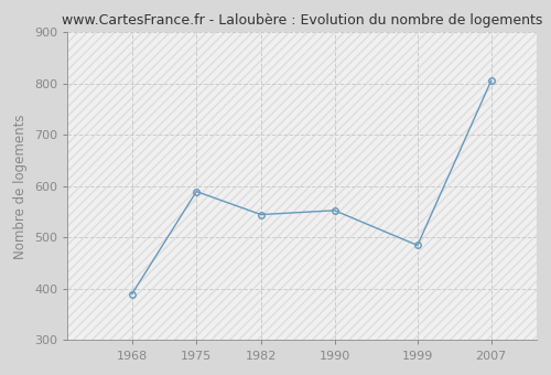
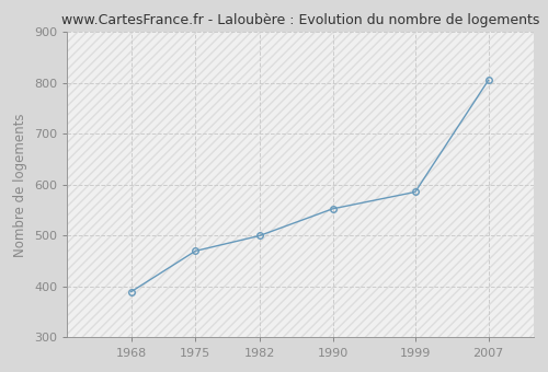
1975: 590 -> 470
1982: 545 -> 500
1999: 485 -> 586
